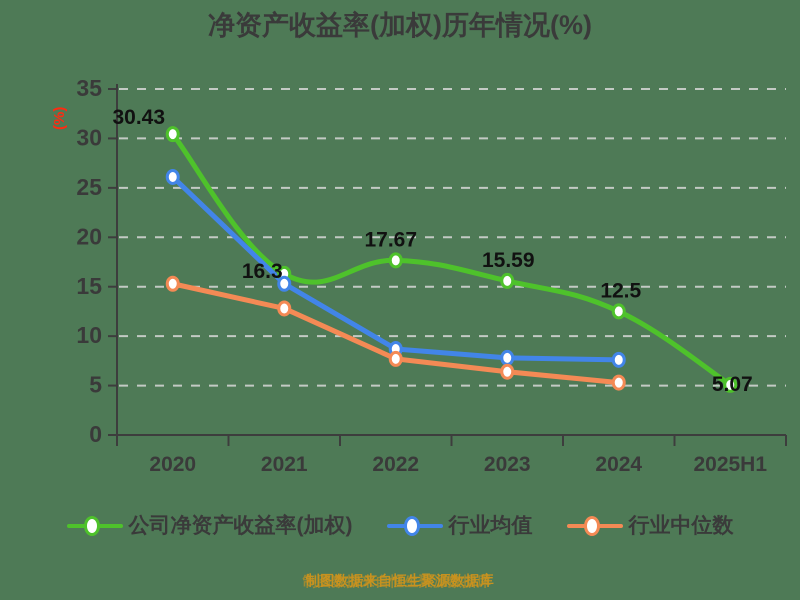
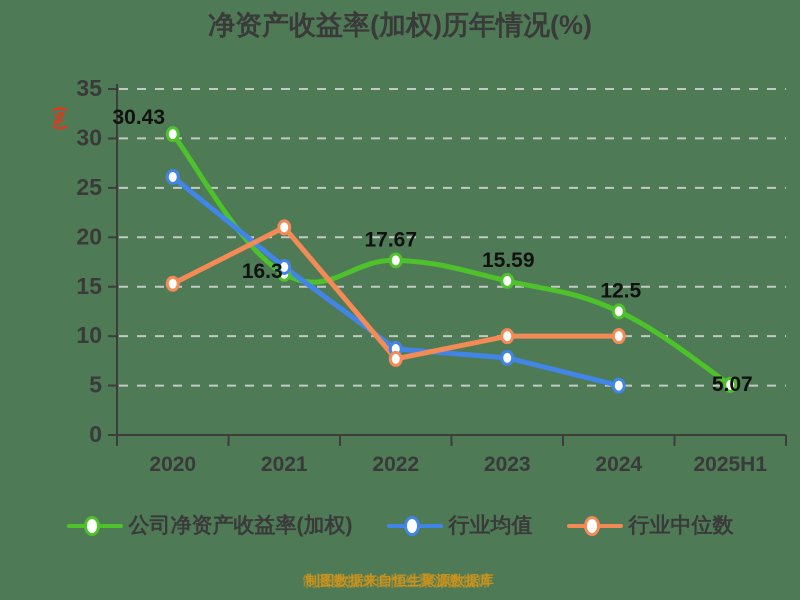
行业均值/2021: 15 -> 17
行业中位数/2021: 13 -> 21
行业中位数/2023: 6 -> 10
行业均值/2024: 8 -> 5
行业中位数/2024: 5 -> 10
